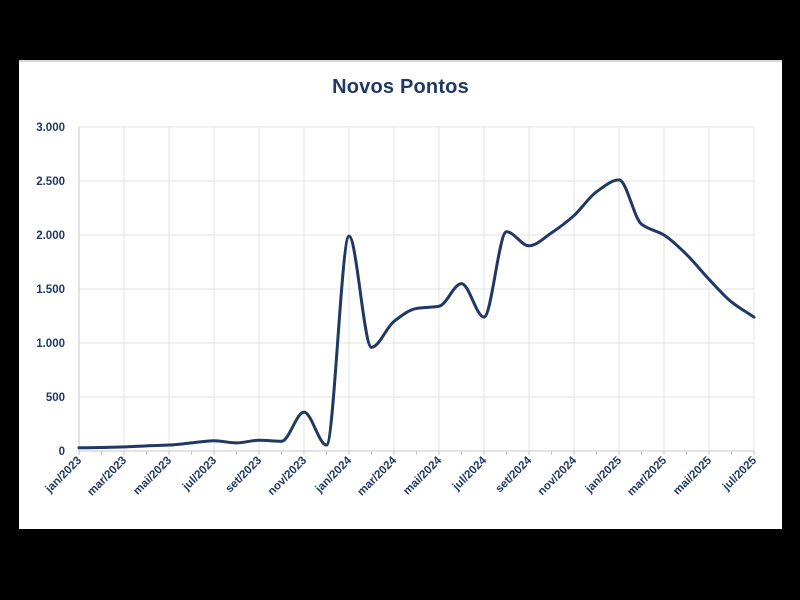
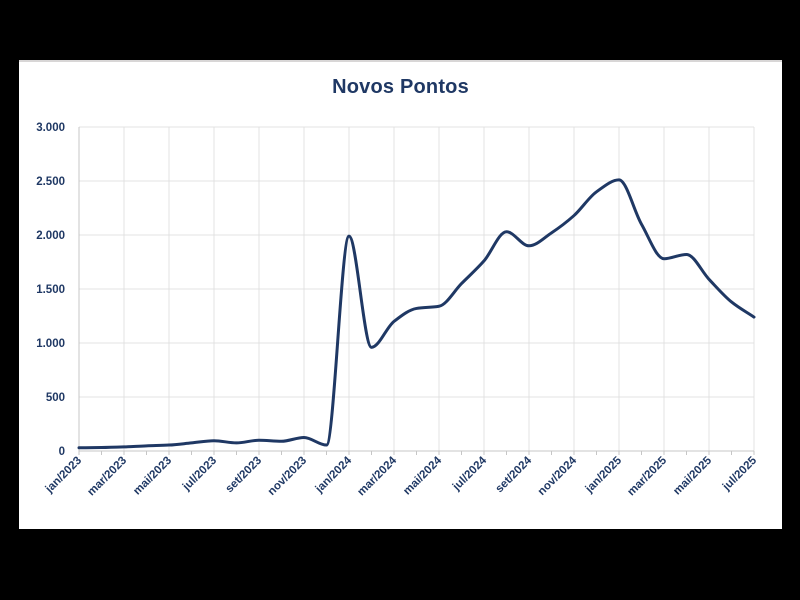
nov/2023: 360 -> 120
jul/2024: 1240 -> 1760
mar/2025: 2000 -> 1780
